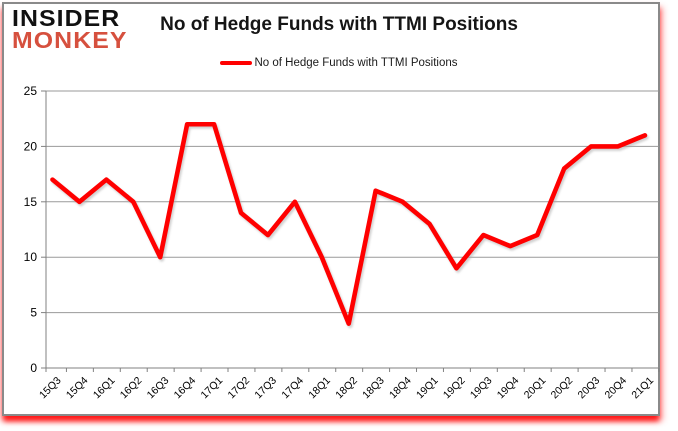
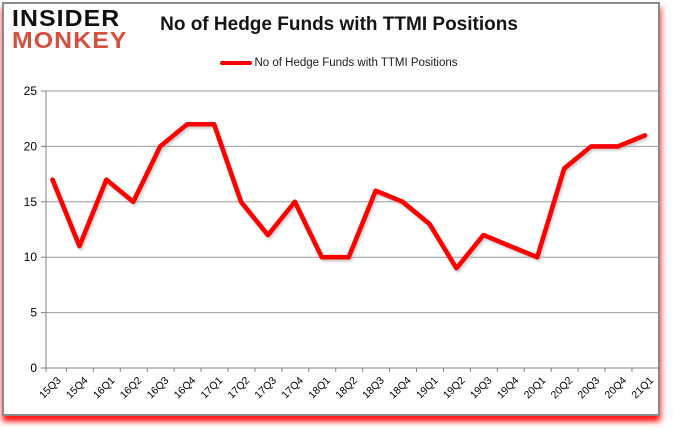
15Q4: 15 -> 11
16Q3: 10 -> 20
17Q2: 14 -> 15
18Q2: 4 -> 10
20Q1: 12 -> 10
